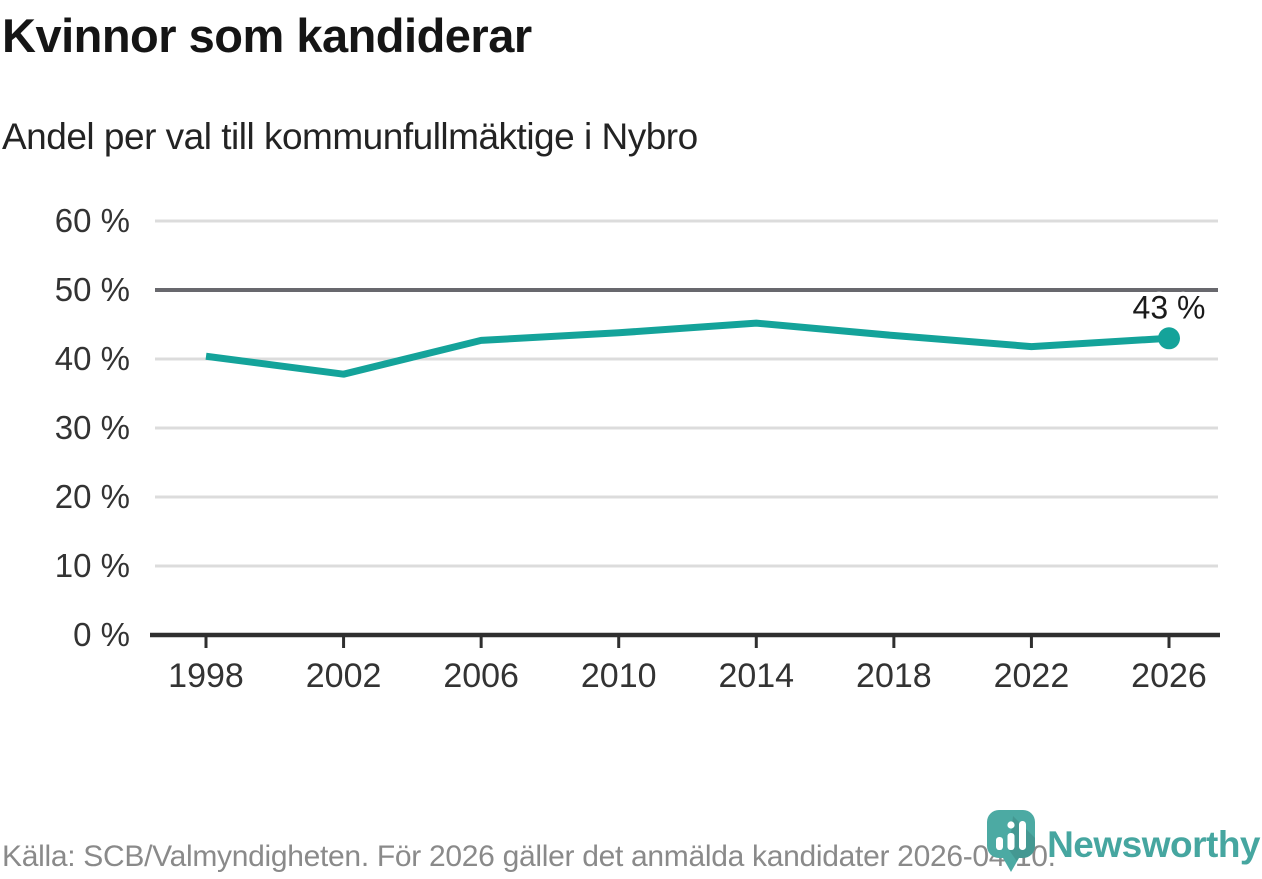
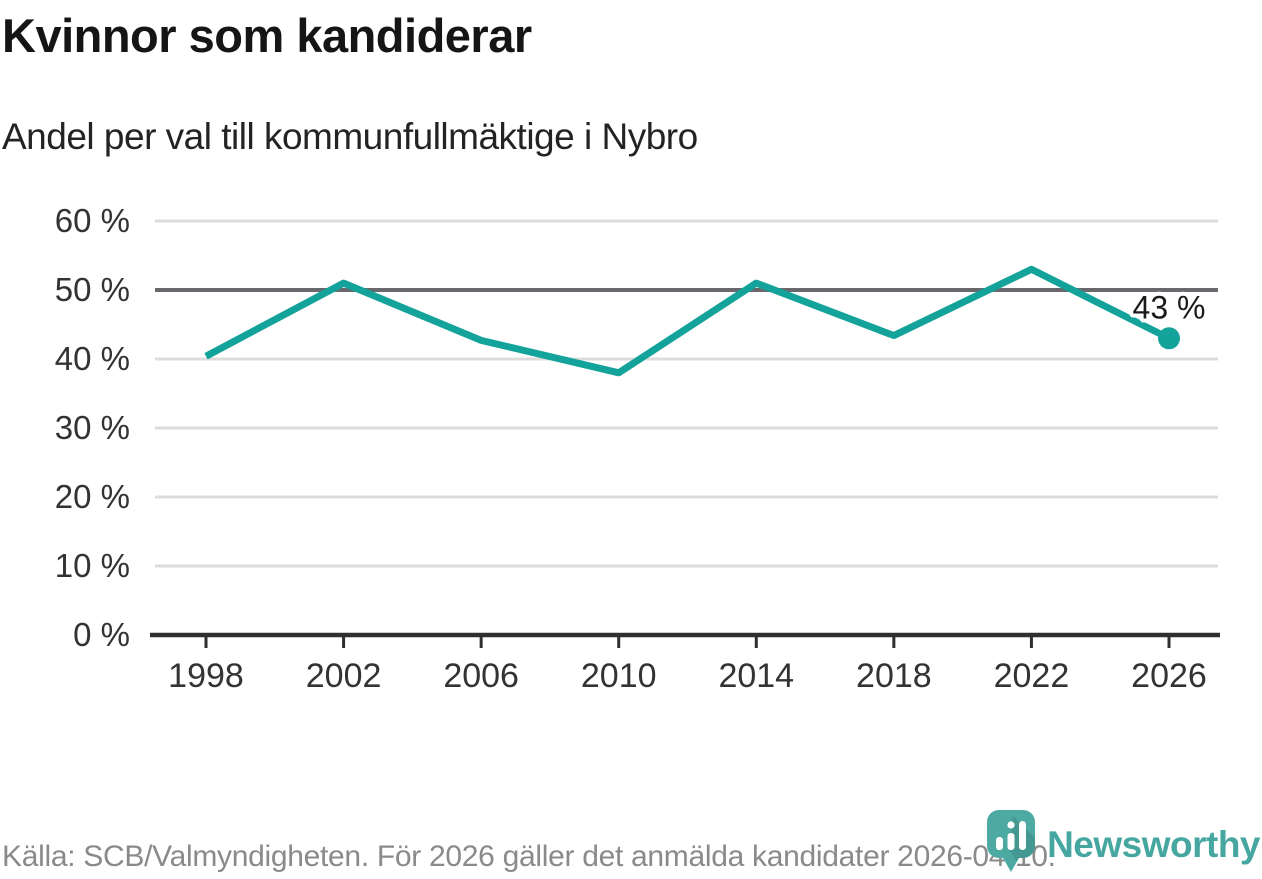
2002: 38% -> 51%
2010: 44% -> 38%
2014: 45% -> 51%
2022: 42% -> 53%
